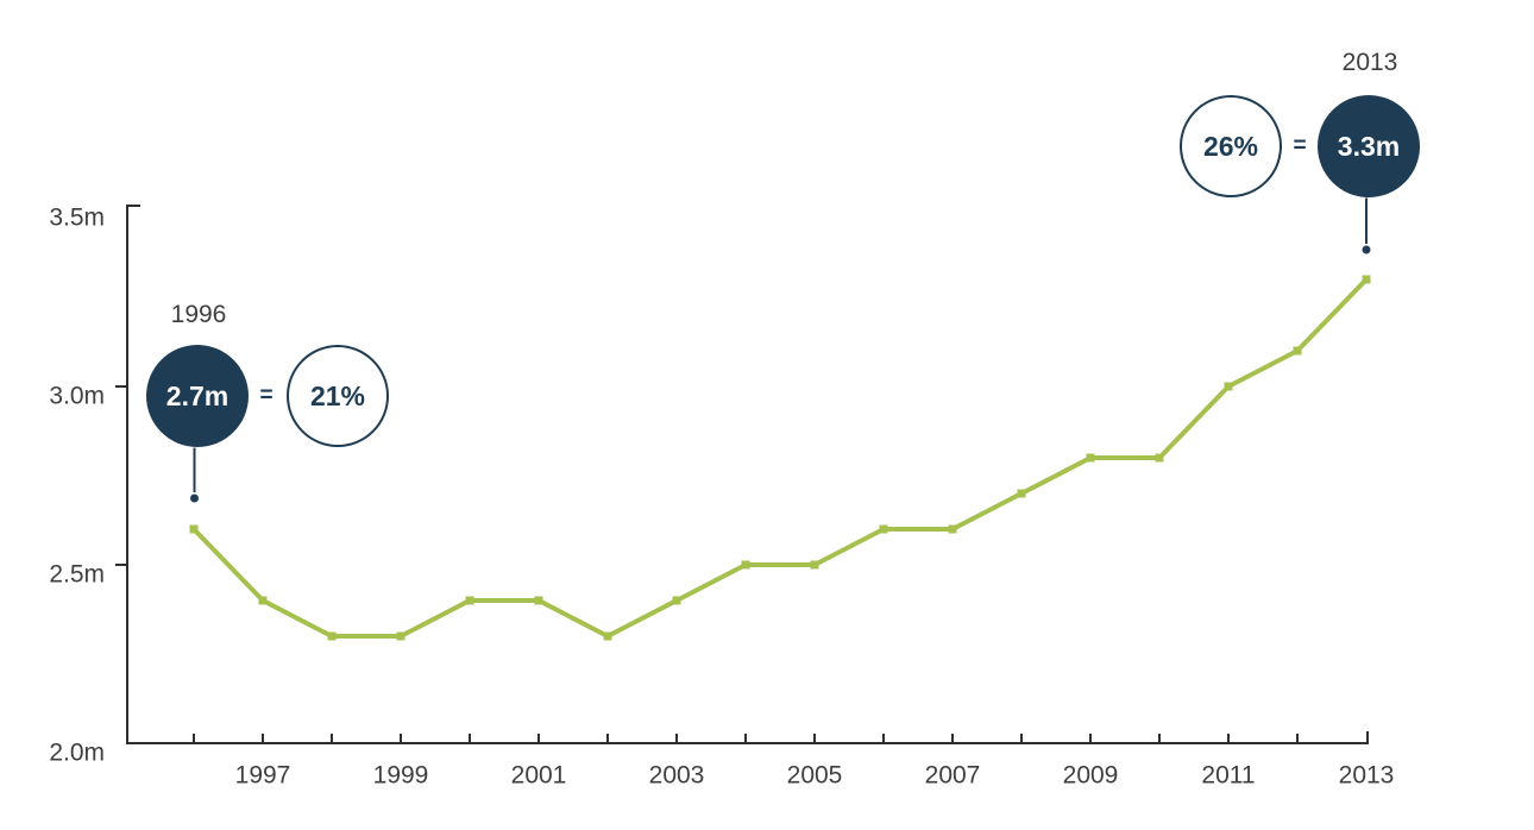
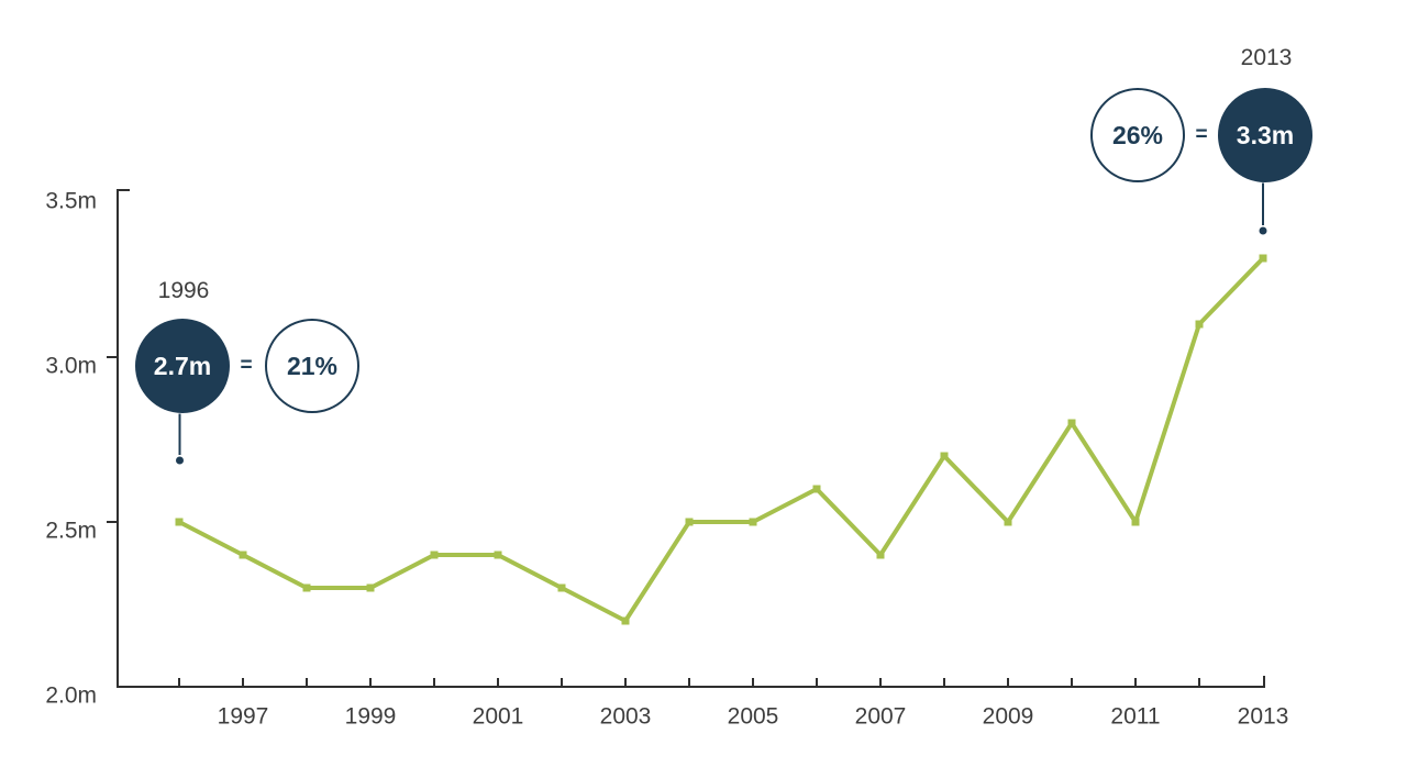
1996: 2.6m -> 2.5m
2003: 2.4m -> 2.2m
2007: 2.6m -> 2.4m
2009: 2.8m -> 2.5m
2011: 3.0m -> 2.5m
